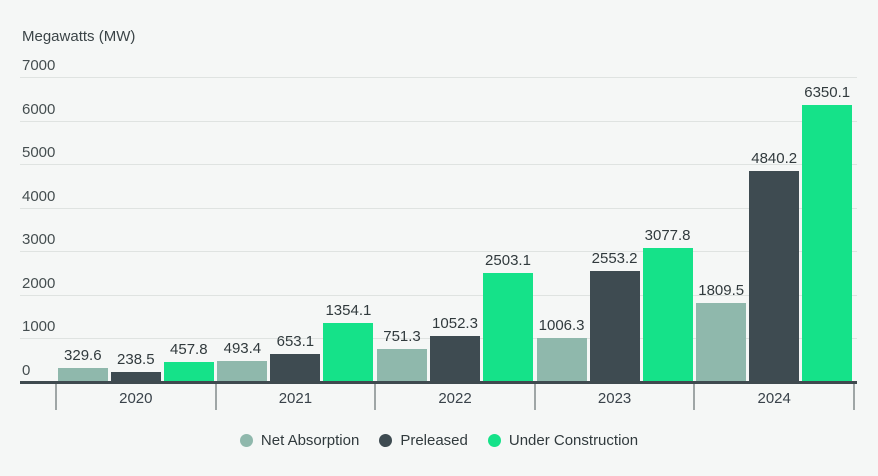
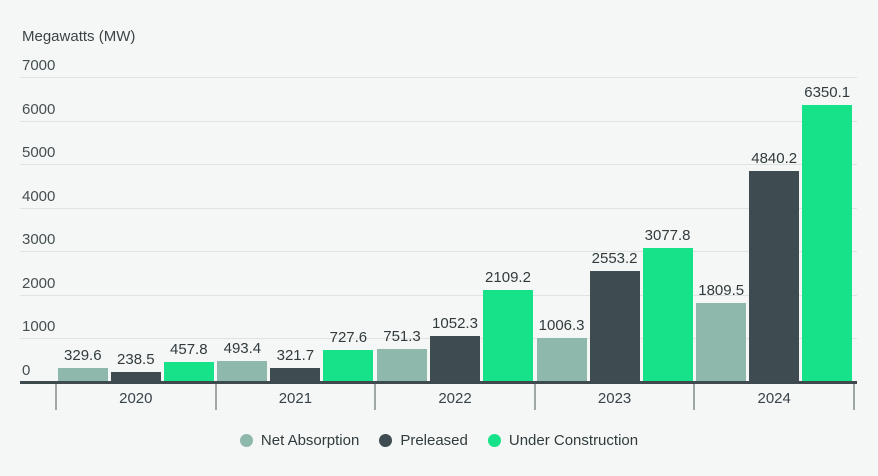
Preleased/2021: 653.1 -> 321.7
Under Construction/2021: 1354.1 -> 727.6
Under Construction/2022: 2503.1 -> 2109.2
